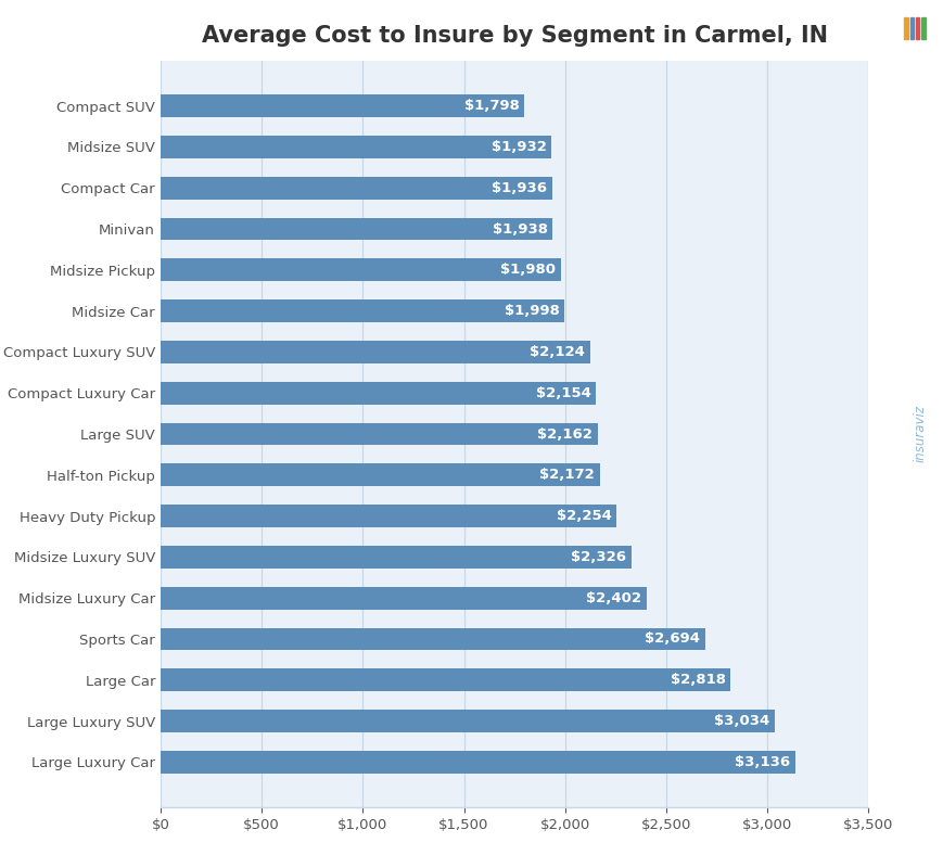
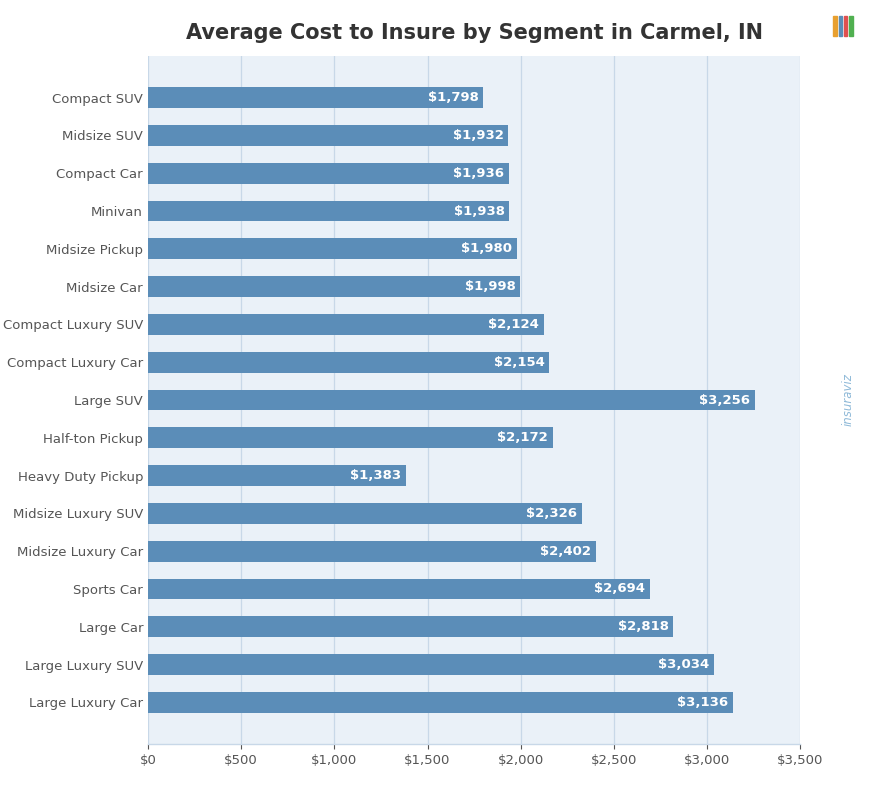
Large SUV: $2,162 -> $3,256
Heavy Duty Pickup: $2,254 -> $1,383
